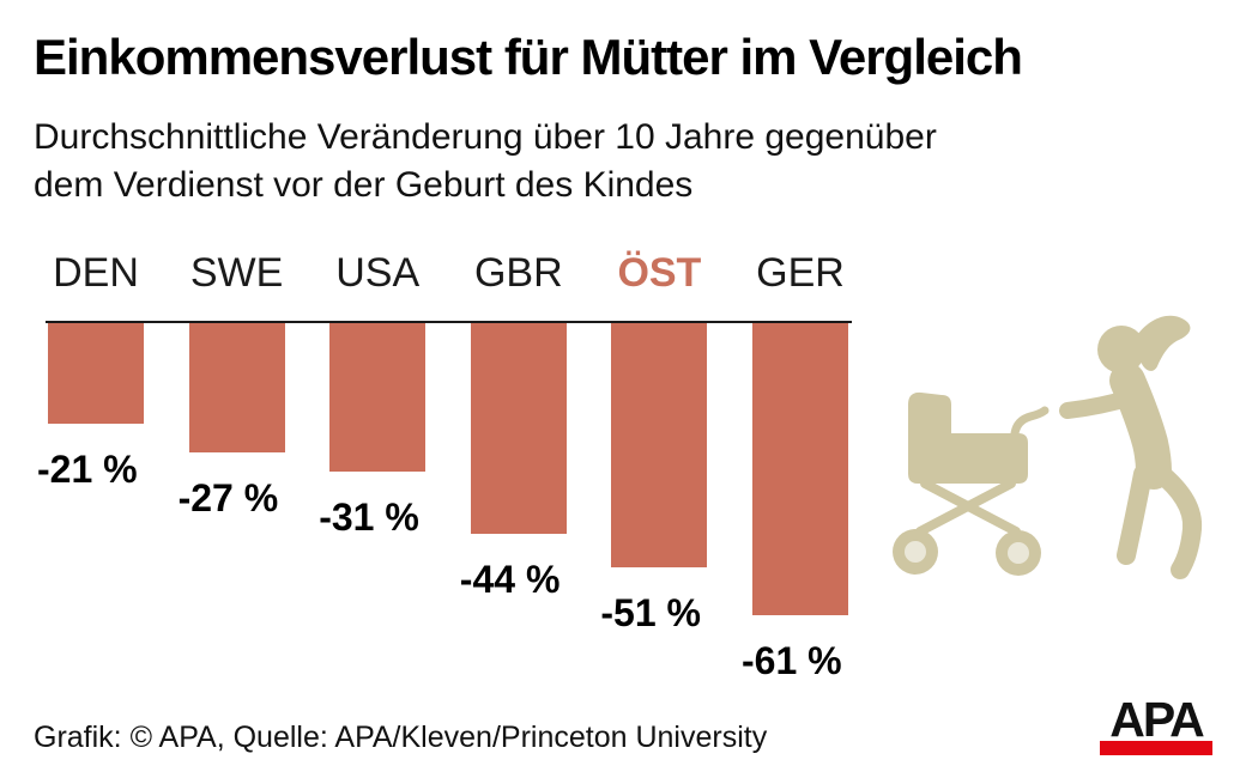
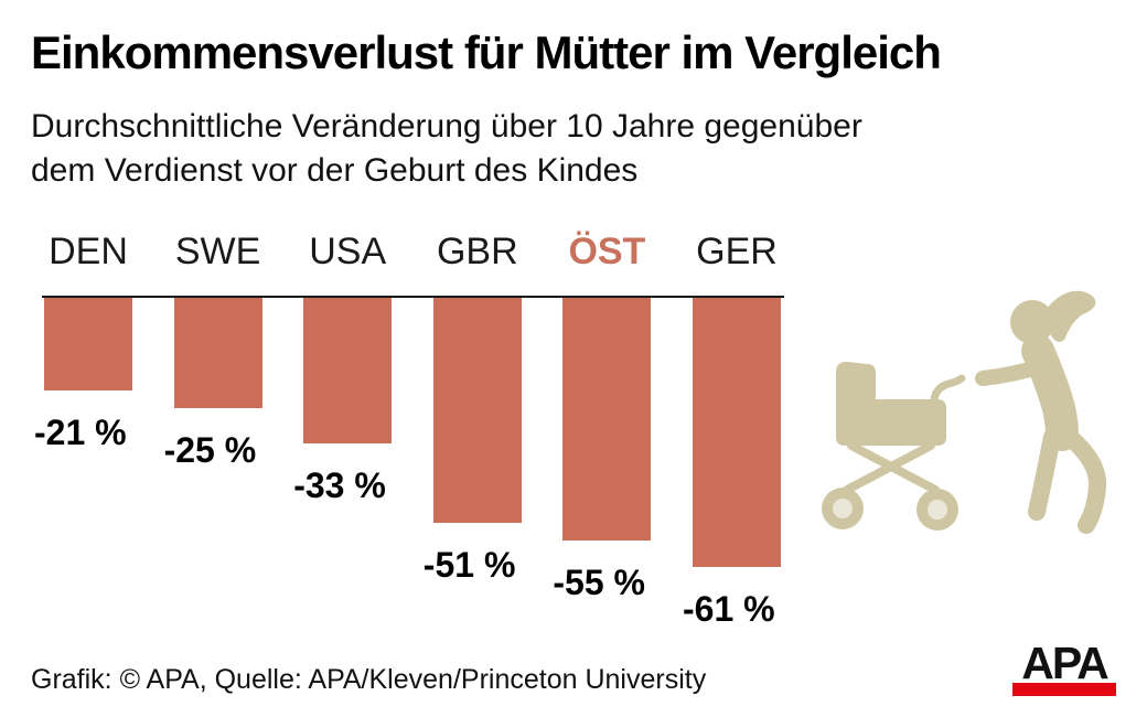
SWE: -27 -> -25
USA: -31 -> -33
GBR: -44 -> -51
ÖST: -51 -> -55
